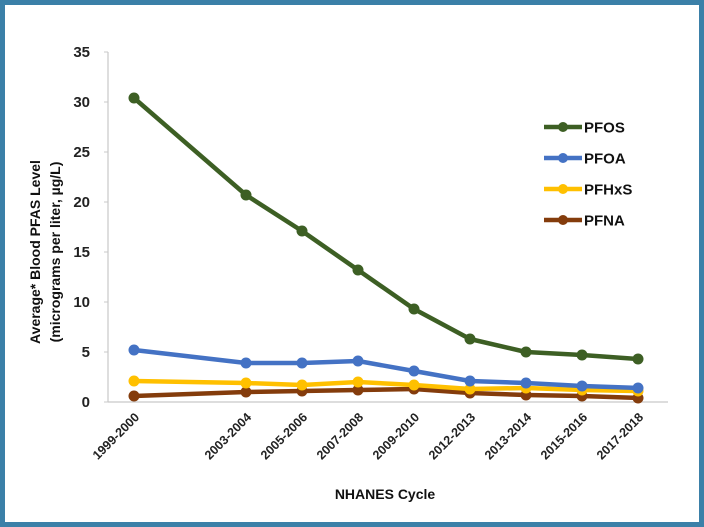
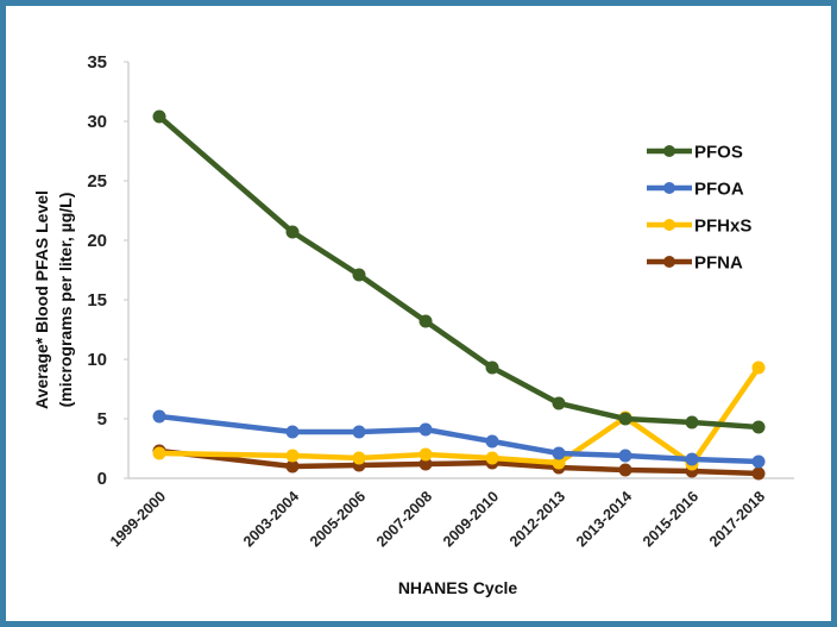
PFNA/1999-2000: 0.6 -> 2.3
PFHxS/2013-2014: 1.4 -> 5.1
PFHxS/2017-2018: 1.1 -> 9.3
